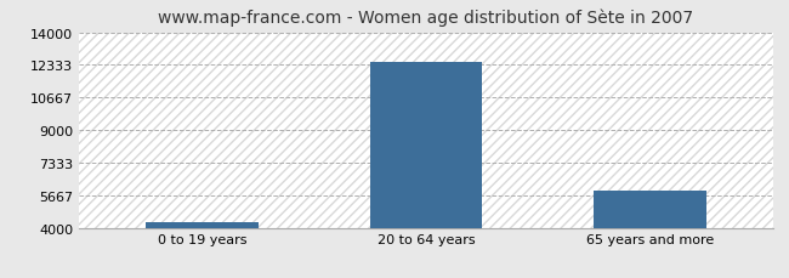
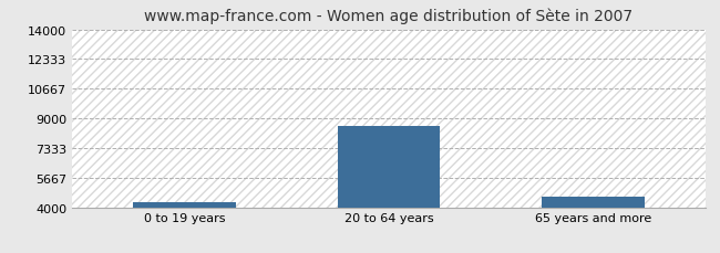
20 to 64 years: 12500 -> 8600
65 years and more: 5900 -> 4600
